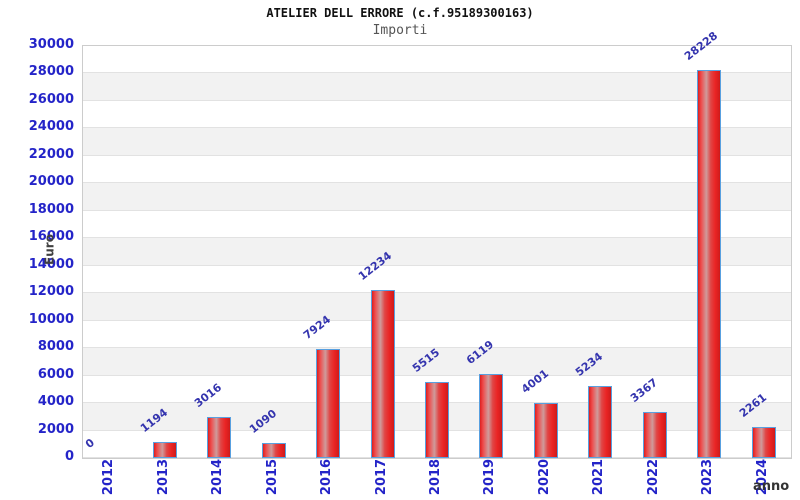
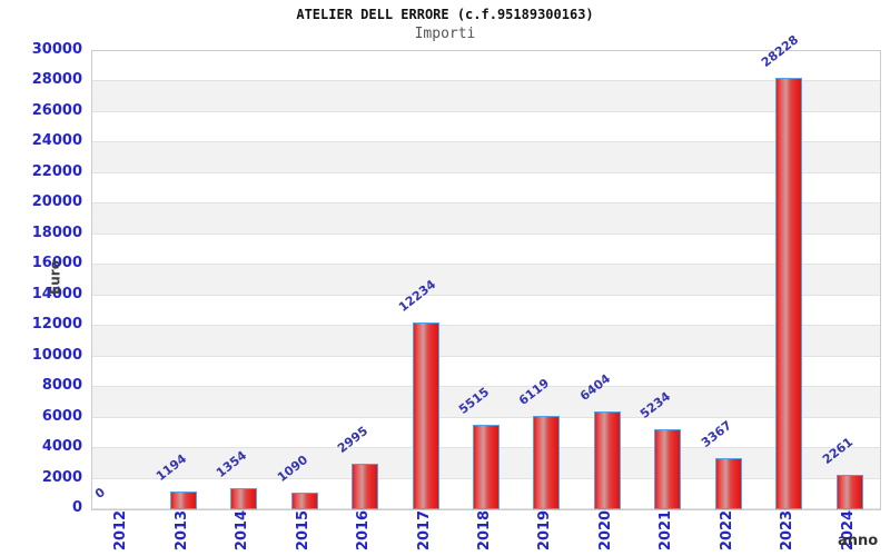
2014: 3016 -> 1354
2016: 7924 -> 2995
2020: 4001 -> 6404
